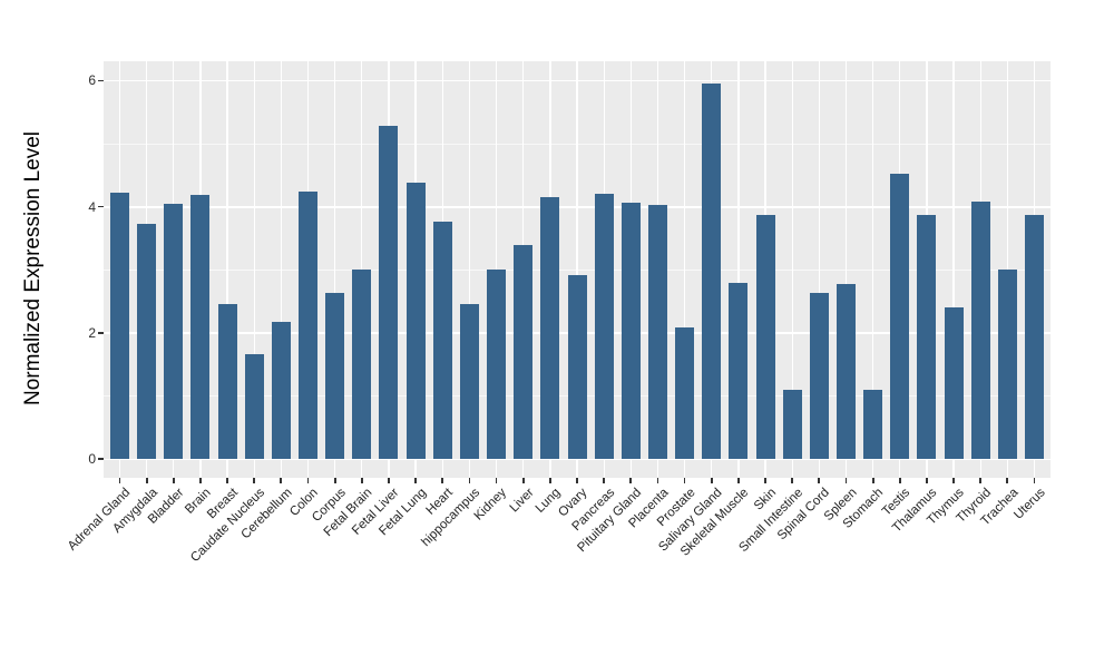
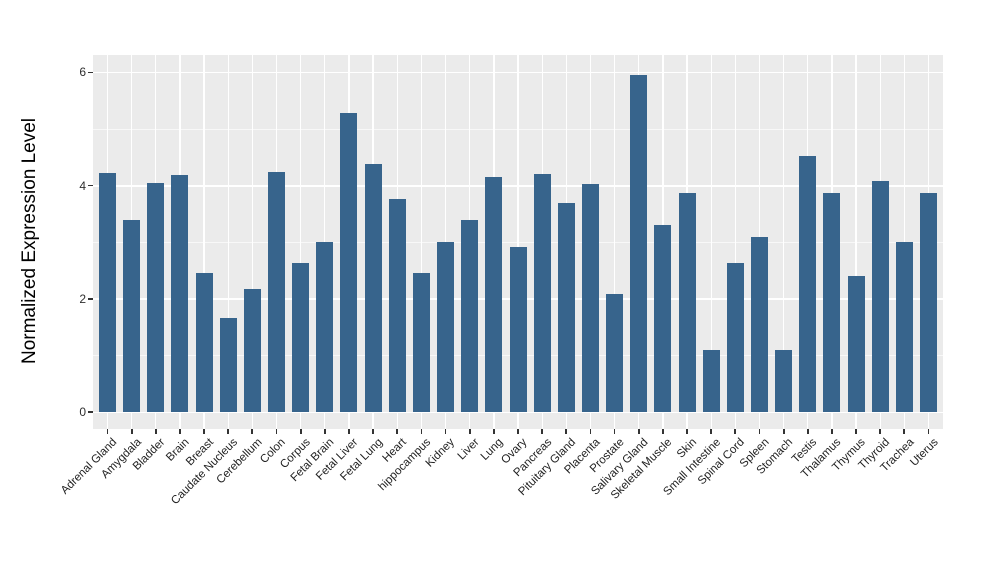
Amygdala: 3.7 -> 3.4
Pituitary Gland: 4.1 -> 3.7
Skeletal Muscle: 2.8 -> 3.3
Spleen: 2.8 -> 3.1
